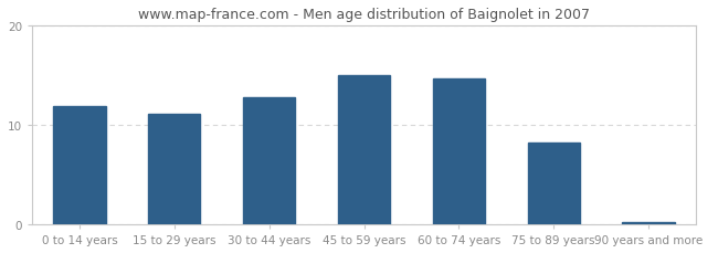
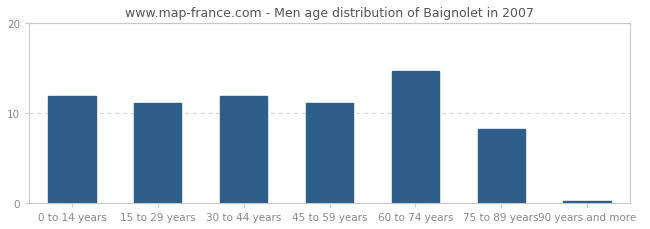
30 to 44 years: 12.8 -> 11.9
45 to 59 years: 15.0 -> 11.1
